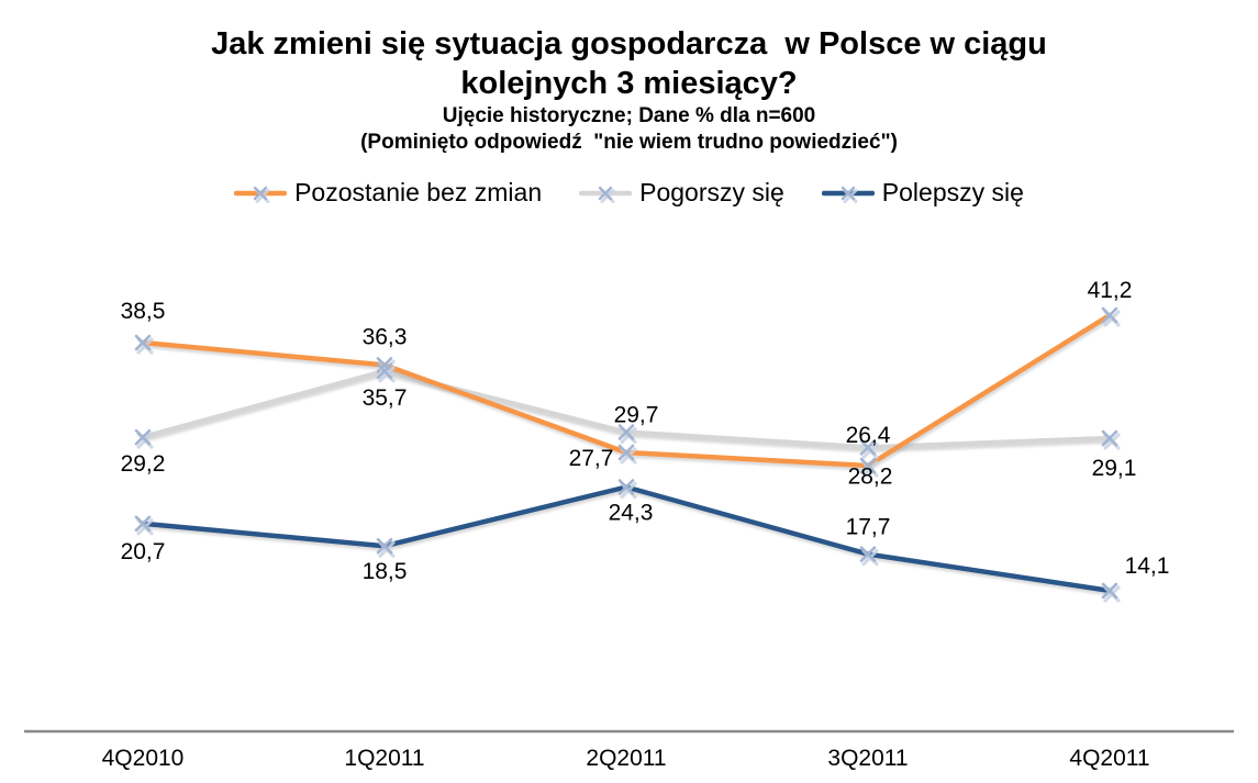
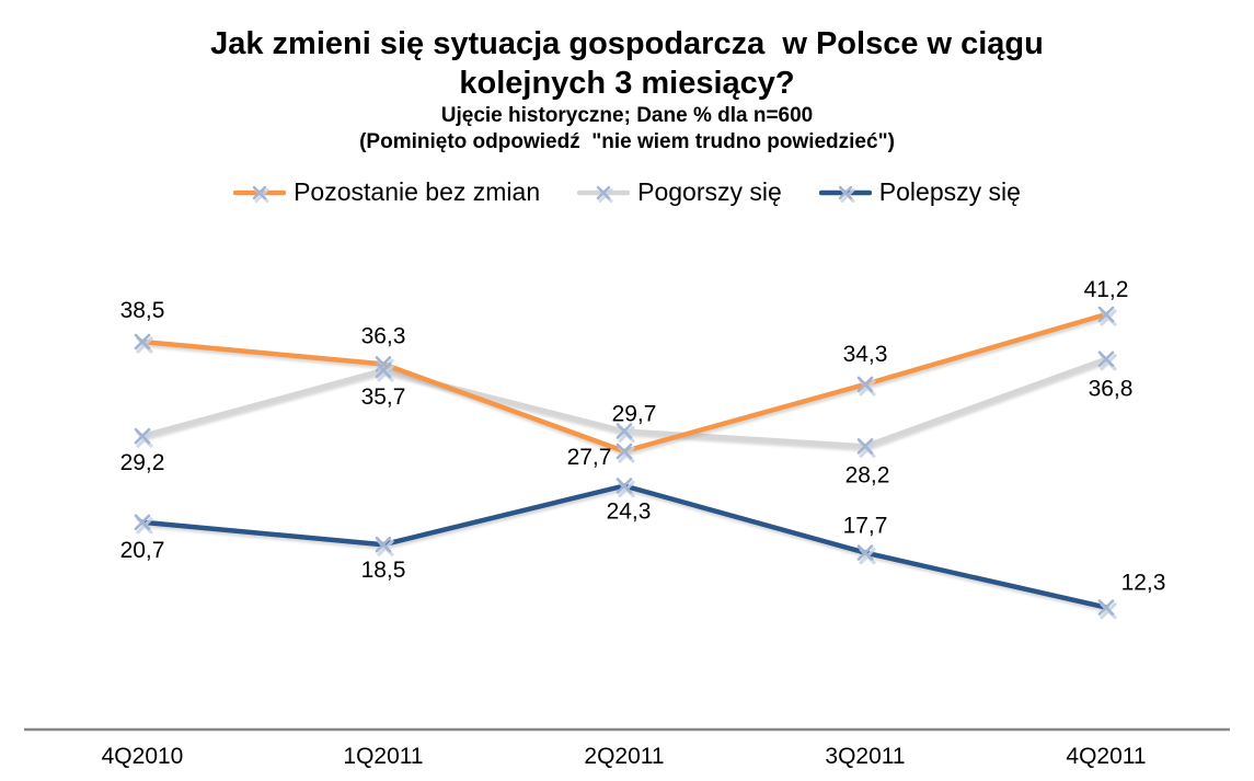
Pozostanie bez zmian/3Q2011: 26,4 -> 34,3
Pogorszy się/4Q2011: 29,1 -> 36,8
Polepszy się/4Q2011: 14,1 -> 12,3
